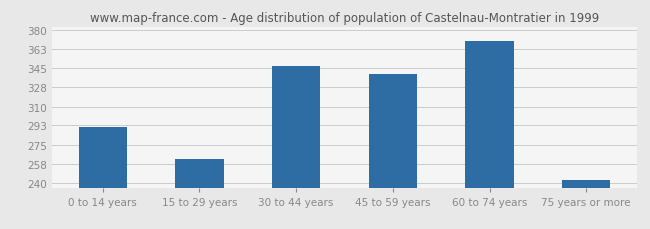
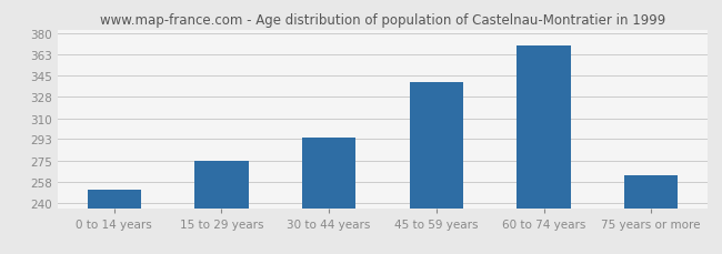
0 to 14 years: 291 -> 251
15 to 29 years: 262 -> 275
30 to 44 years: 347 -> 294
75 years or more: 243 -> 263
